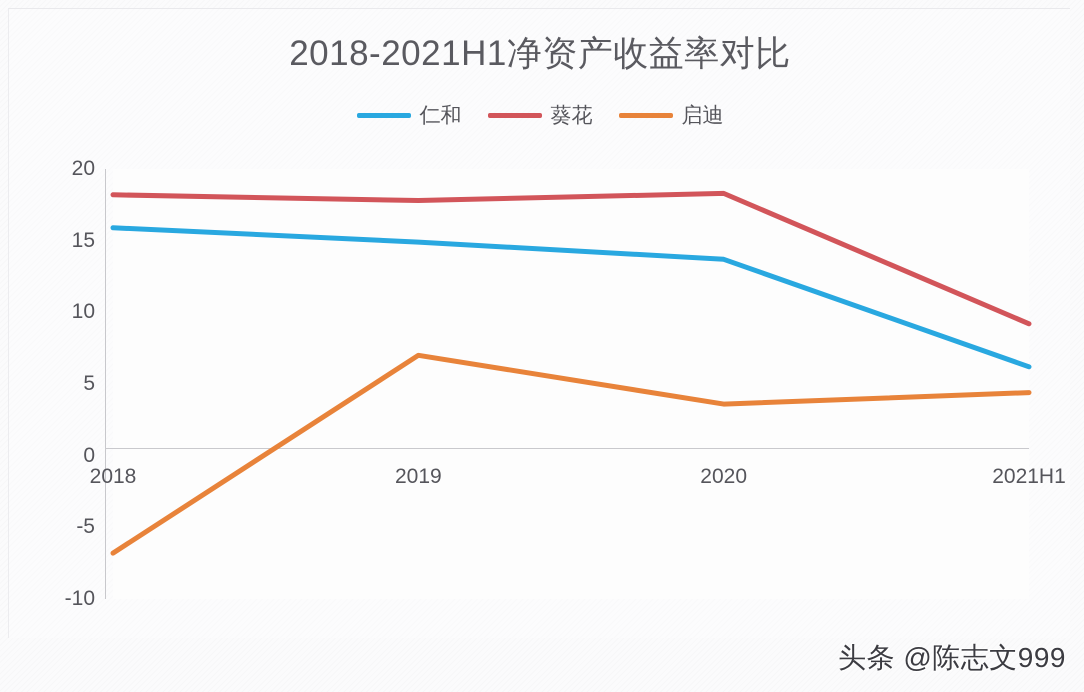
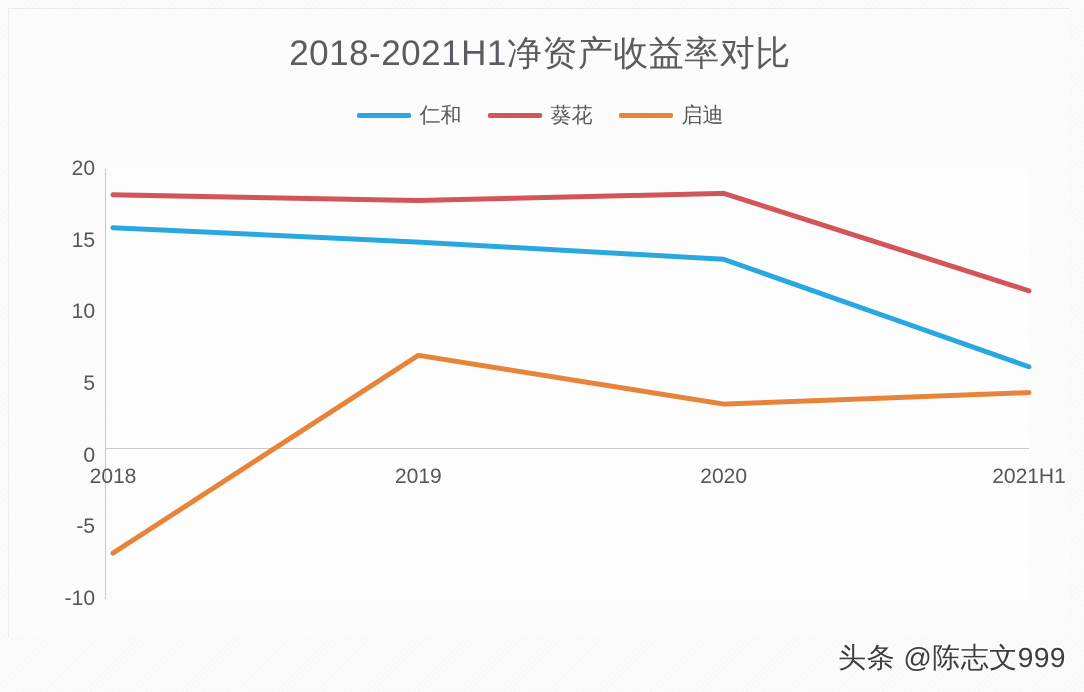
葵花/2021H1: 9.2 -> 11.5
